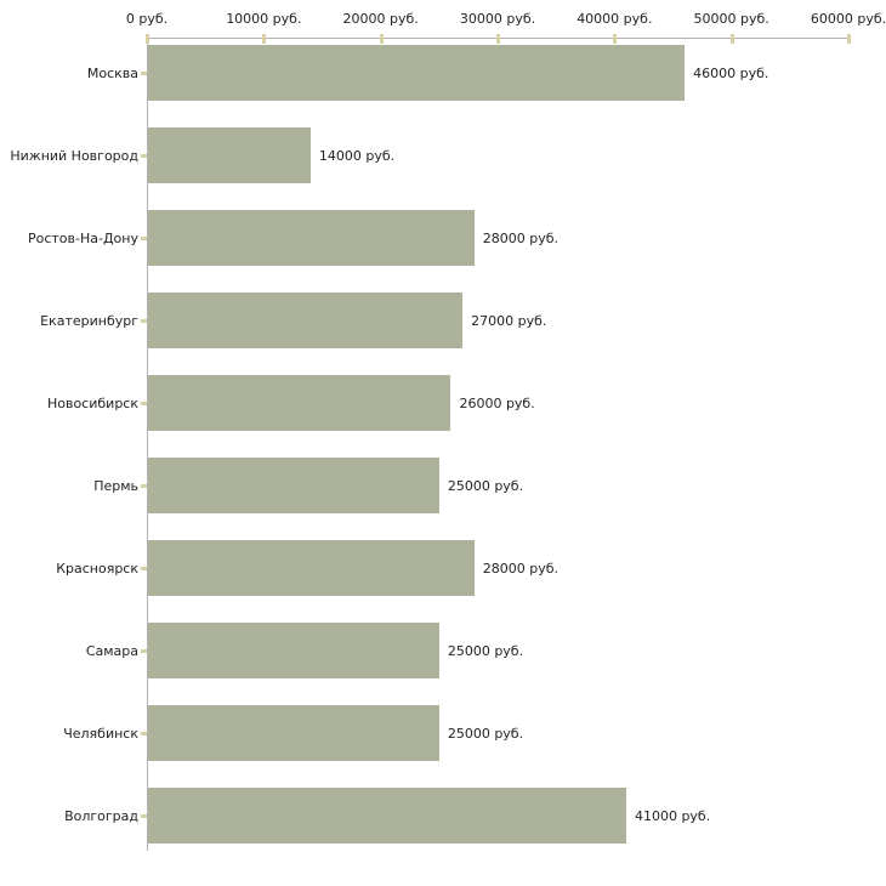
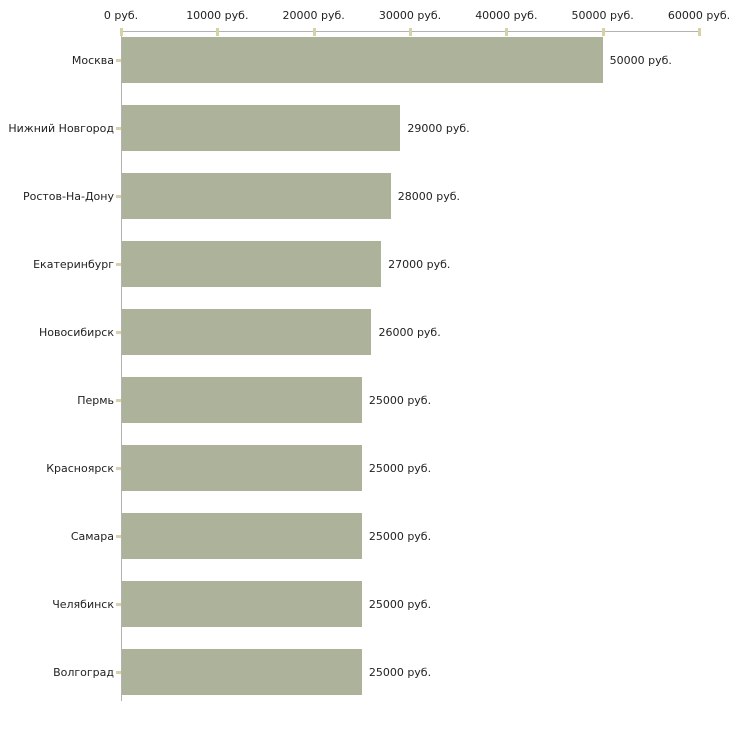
Москва: 46000 -> 50000
Нижний Новгород: 14000 -> 29000
Красноярск: 28000 -> 25000
Волгоград: 41000 -> 25000
